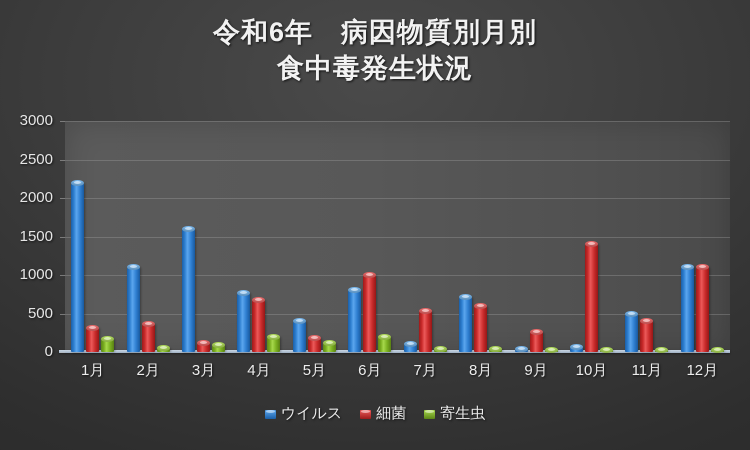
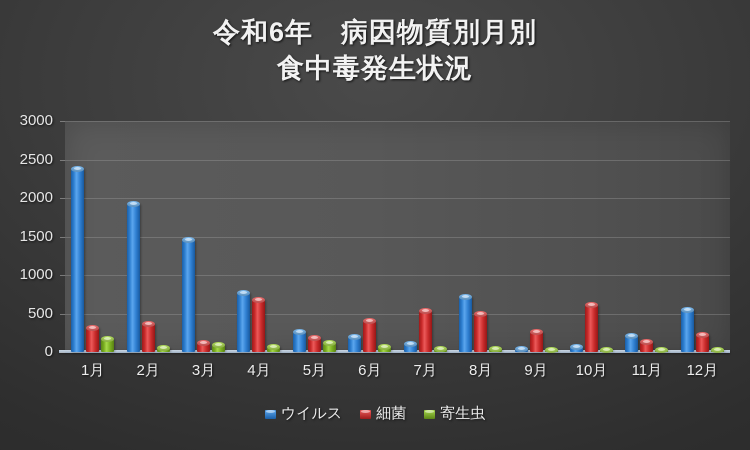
ウイルス/1月: 2200 -> 2400
ウイルス/2月: 1100 -> 1900
ウイルス/3月: 1600 -> 1400
寄生虫/4月: 200 -> 100
ウイルス/5月: 400 -> 300
ウイルス/6月: 800 -> 200
細菌/6月: 1000 -> 400
寄生虫/6月: 200 -> 100
細菌/8月: 600 -> 500
細菌/10月: 1400 -> 600
ウイルス/11月: 500 -> 200
細菌/11月: 400 -> 100
ウイルス/12月: 1100 -> 600
細菌/12月: 1100 -> 200
